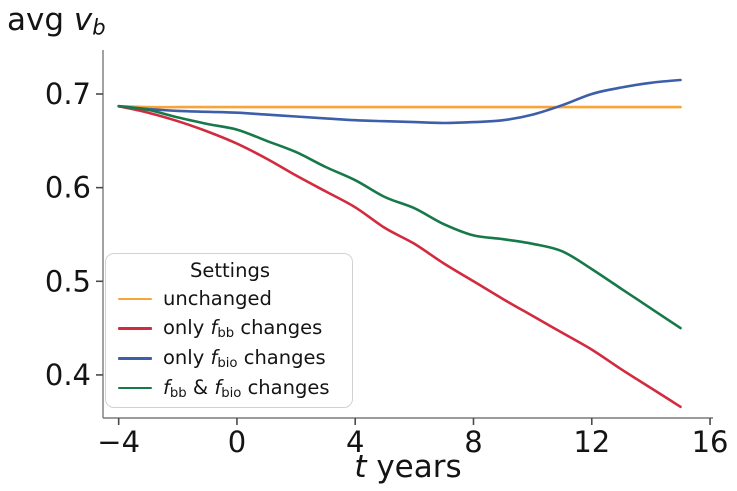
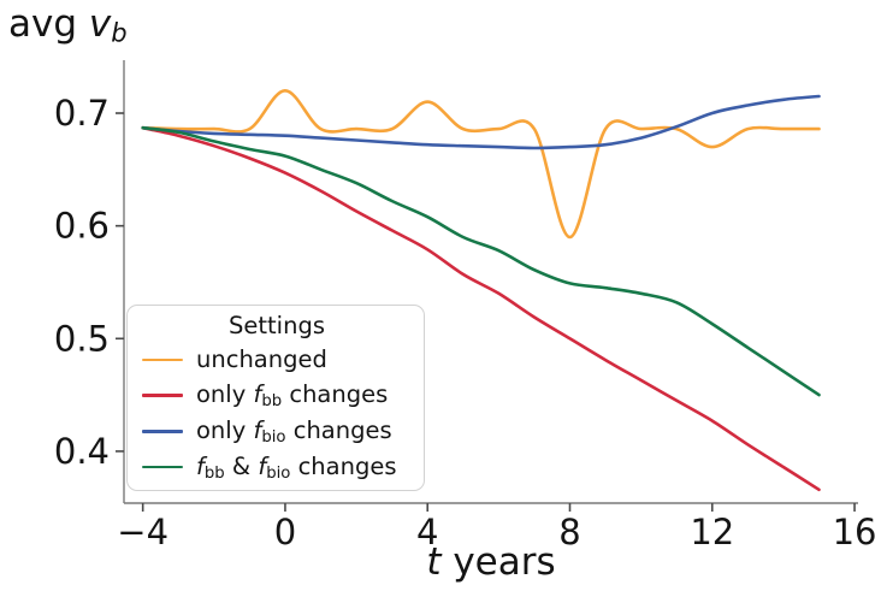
unchanged/0: 0.69 -> 0.72
unchanged/4: 0.69 -> 0.71
unchanged/8: 0.69 -> 0.59
unchanged/12: 0.69 -> 0.67
